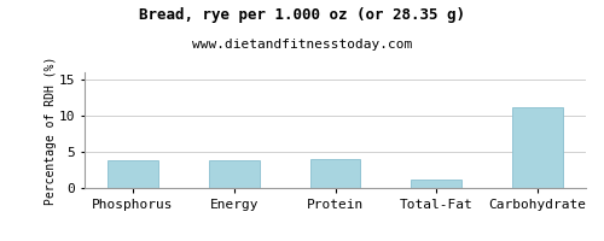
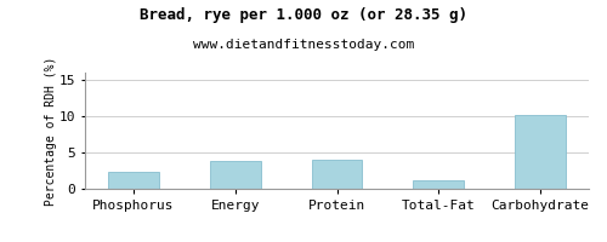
Phosphorus: 3.9 -> 2.4
Carbohydrate: 11.2 -> 10.2
